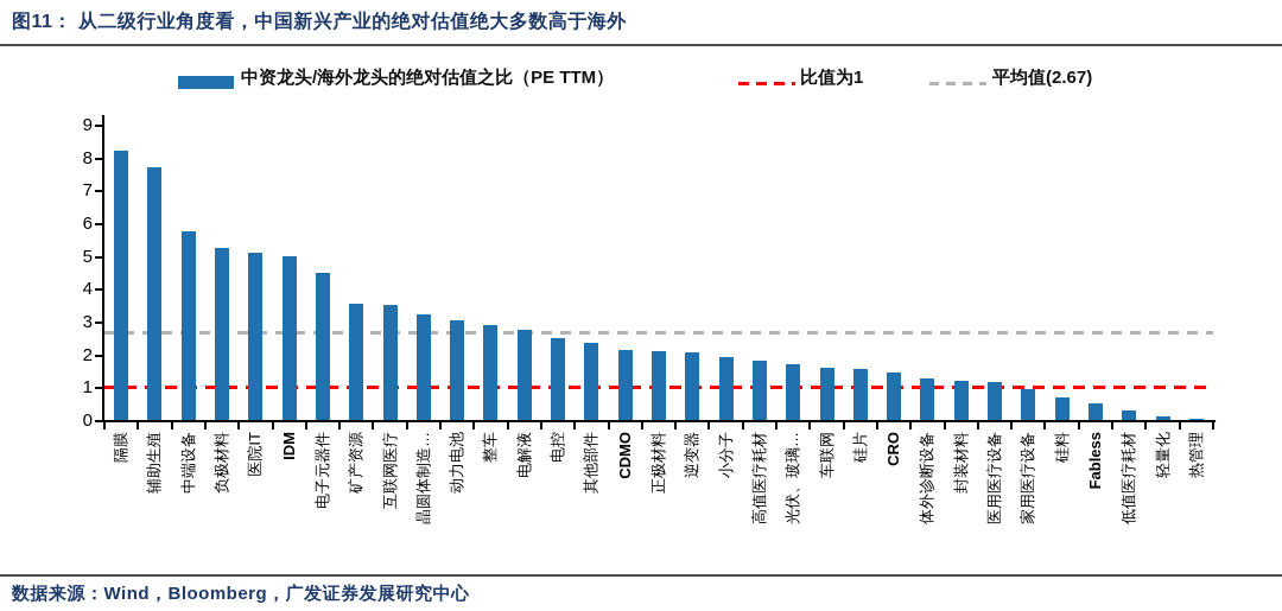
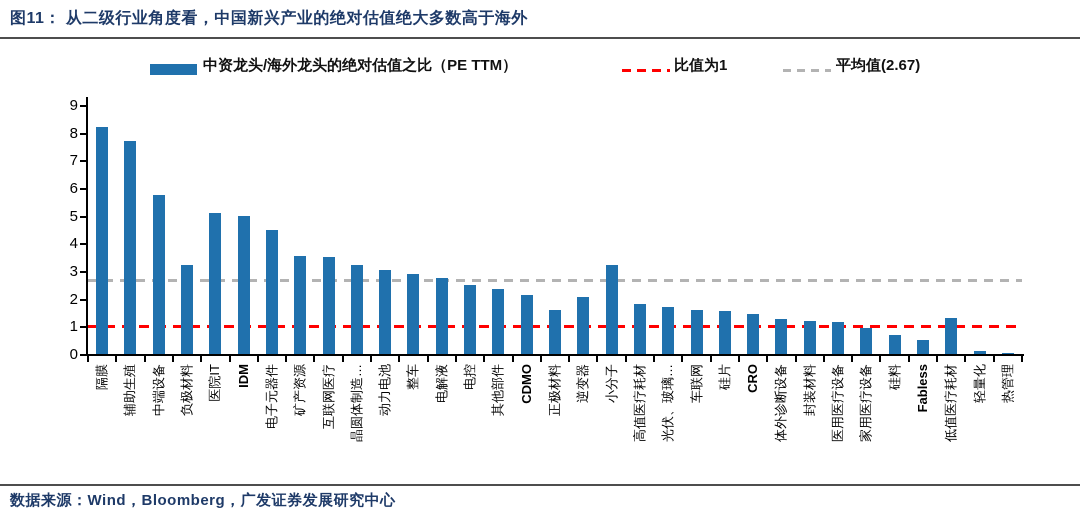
负极材料: 5.2 -> 3.2
正极材料: 2.1 -> 1.6
小分子: 1.9 -> 3.2
低值医疗耗材: 0.3 -> 1.3
